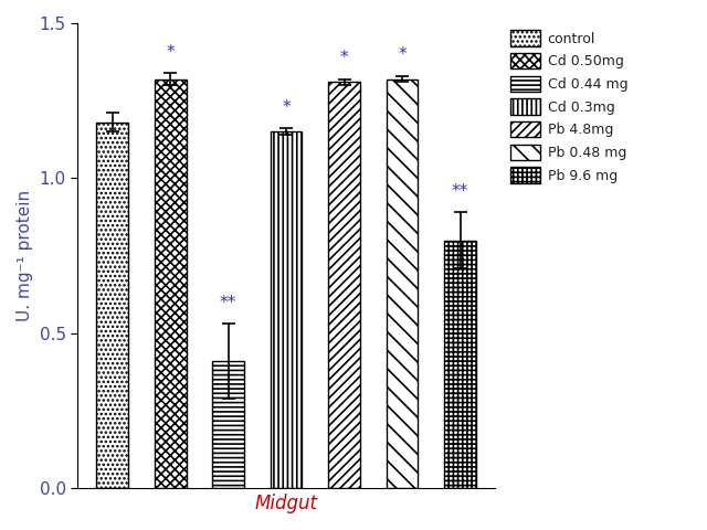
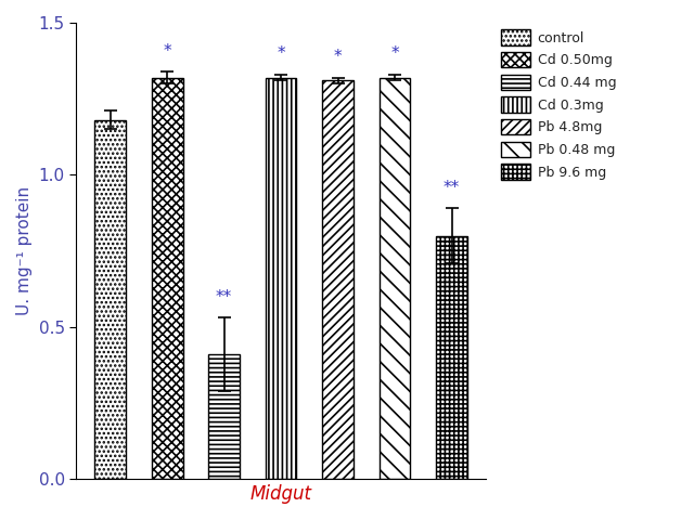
Midgut: 1.15 -> 1.32
